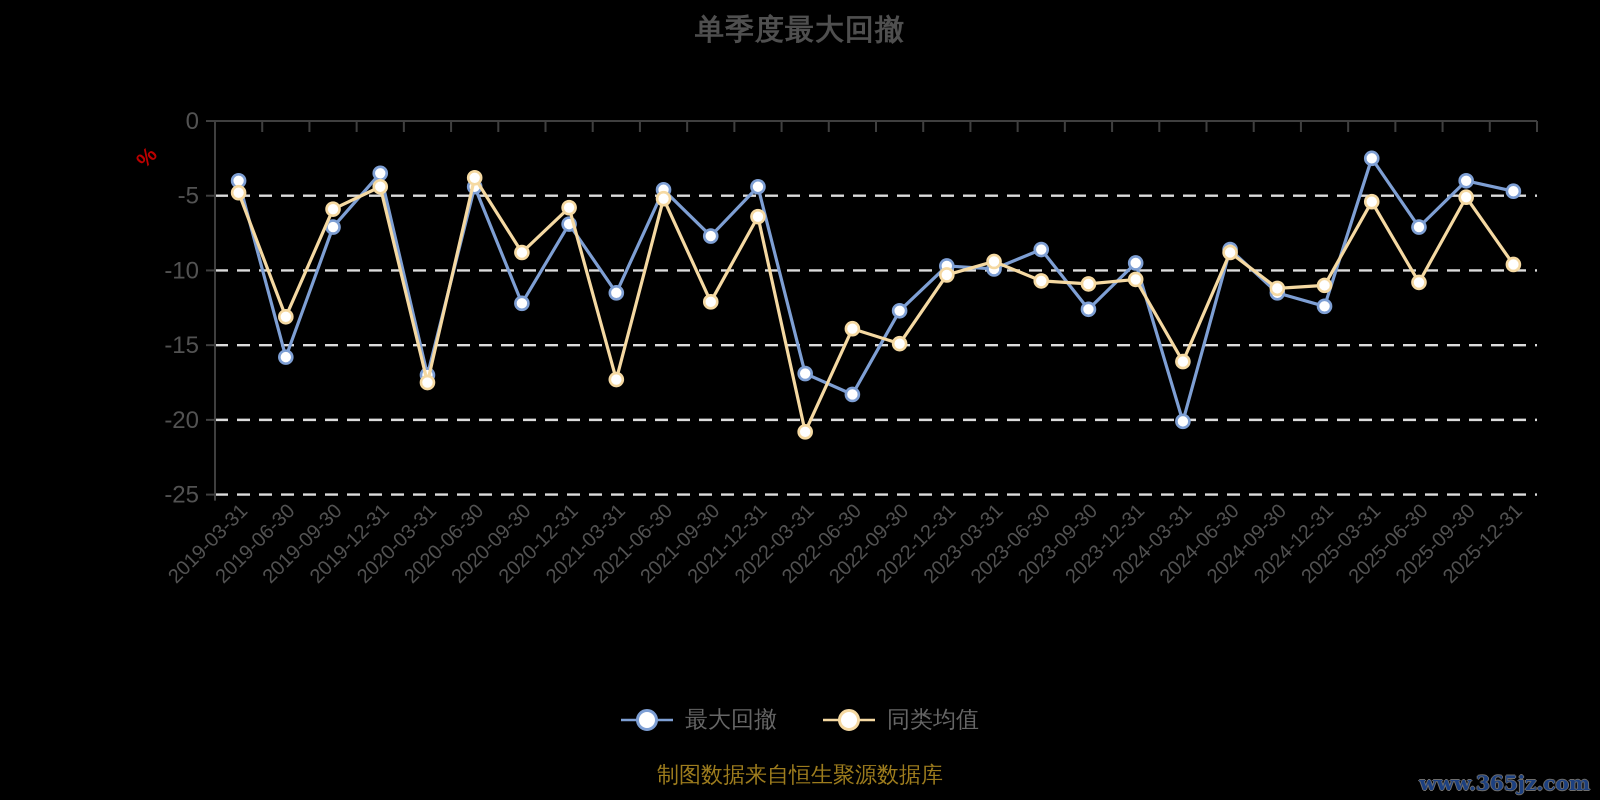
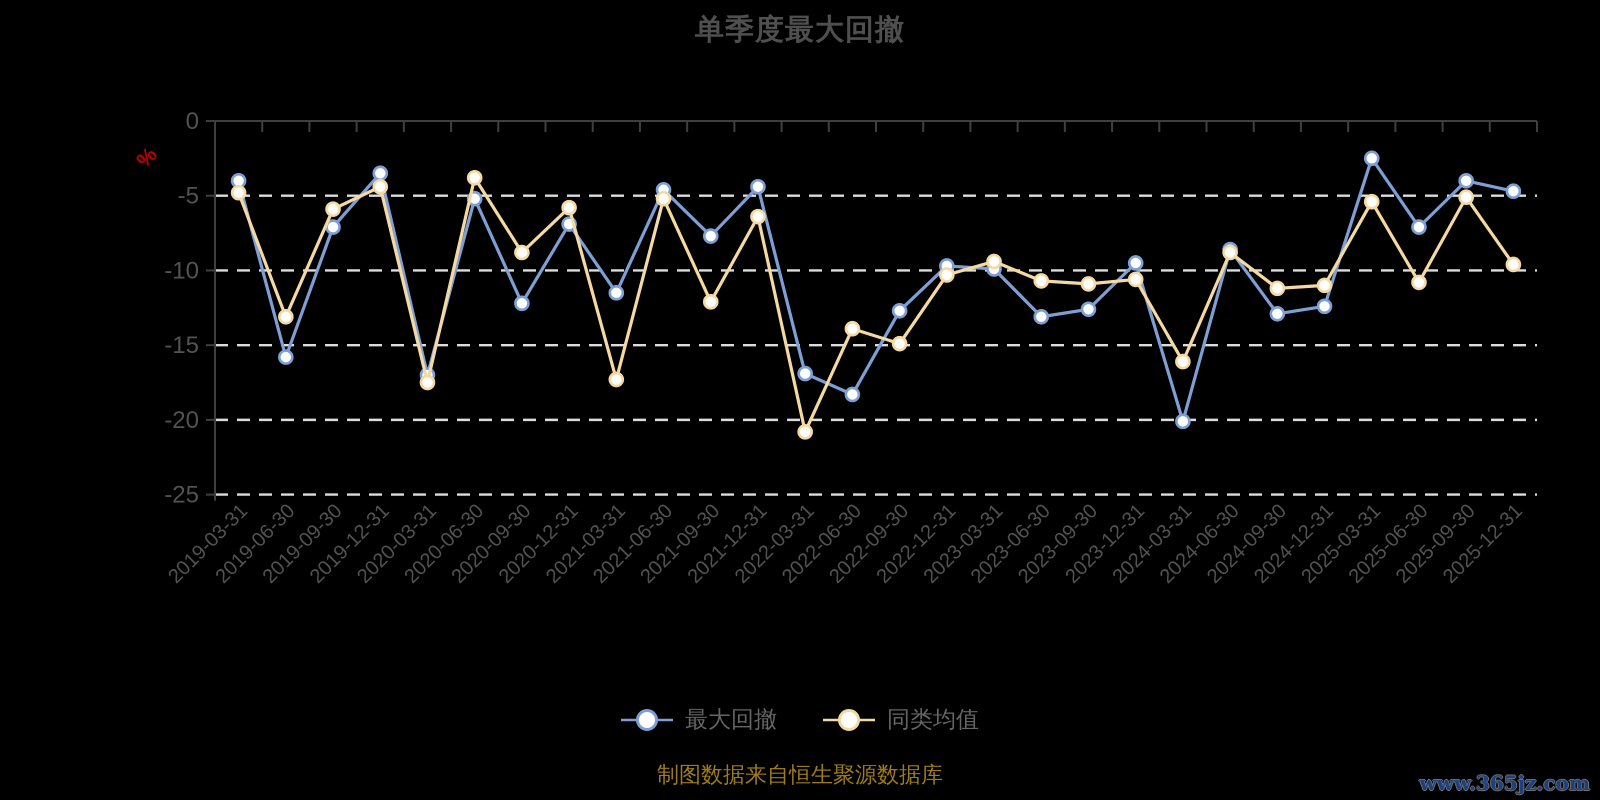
最大回撤/2020-06-30: -4.4 -> -5.2
最大回撤/2023-06-30: -8.6 -> -13.1
最大回撤/2024-09-30: -11.5 -> -12.9
